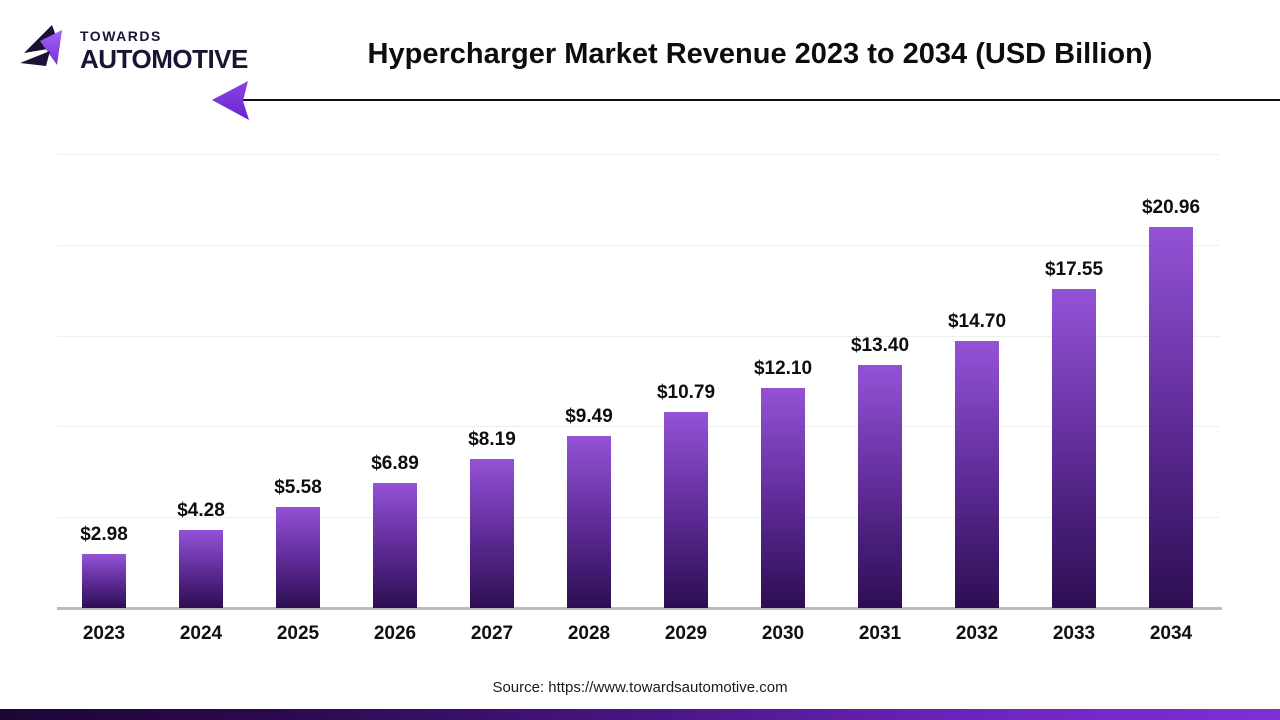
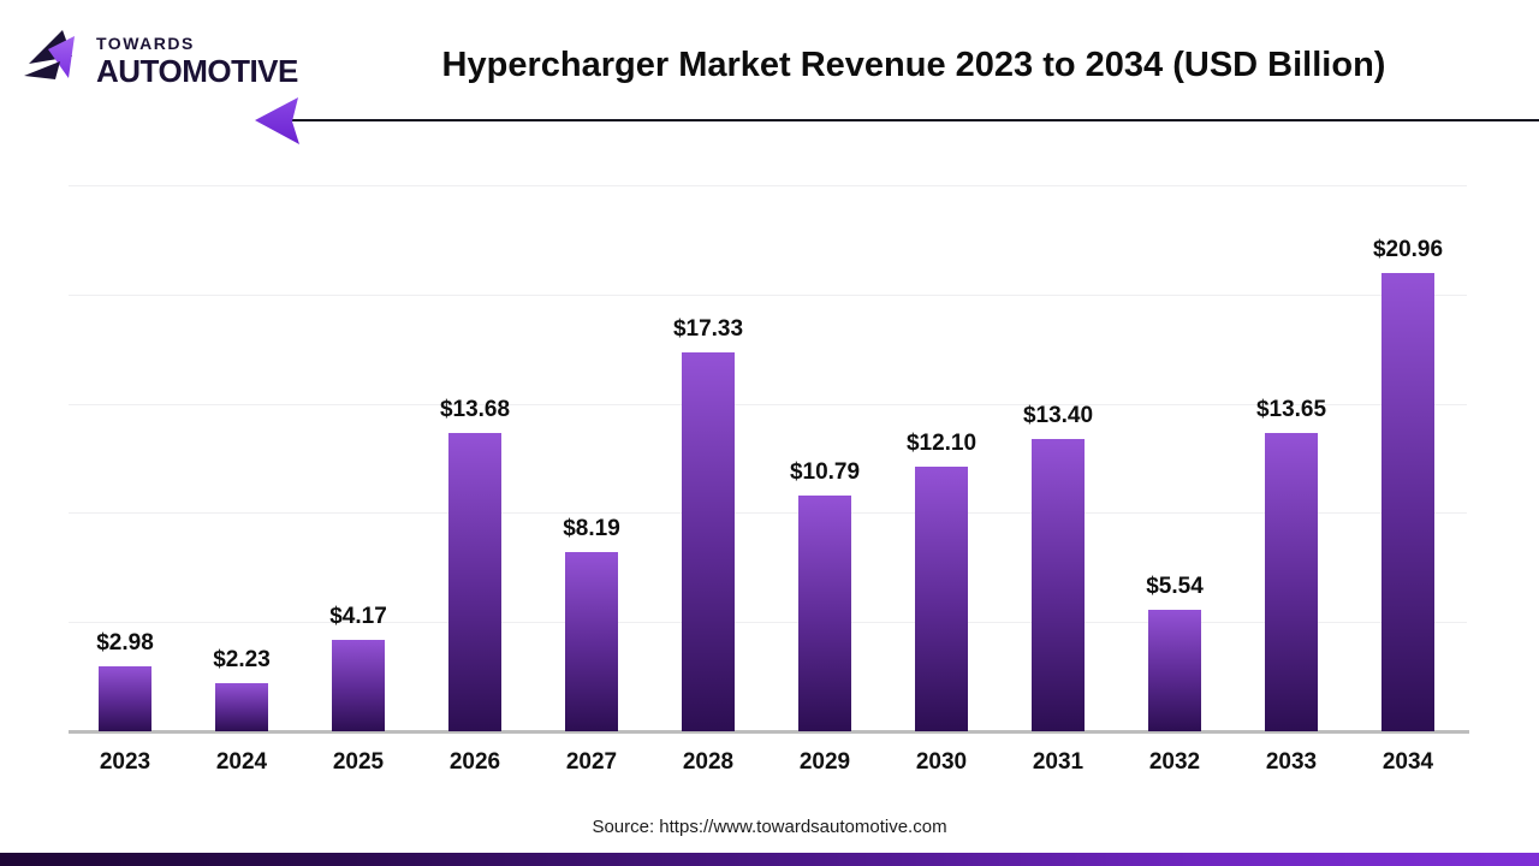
2024: $4.28 -> $2.23
2025: $5.58 -> $4.17
2026: $6.89 -> $13.68
2028: $9.49 -> $17.33
2032: $14.70 -> $5.54
2033: $17.55 -> $13.65
